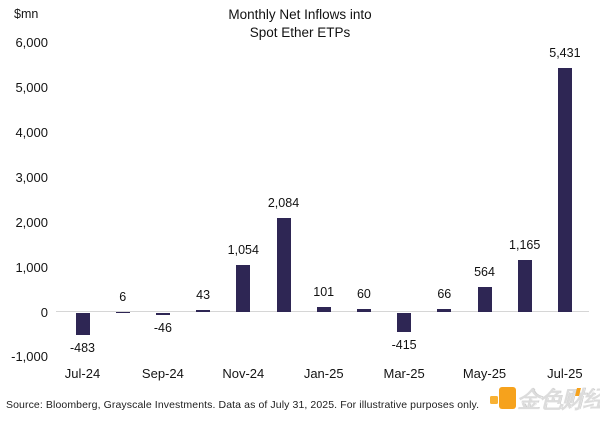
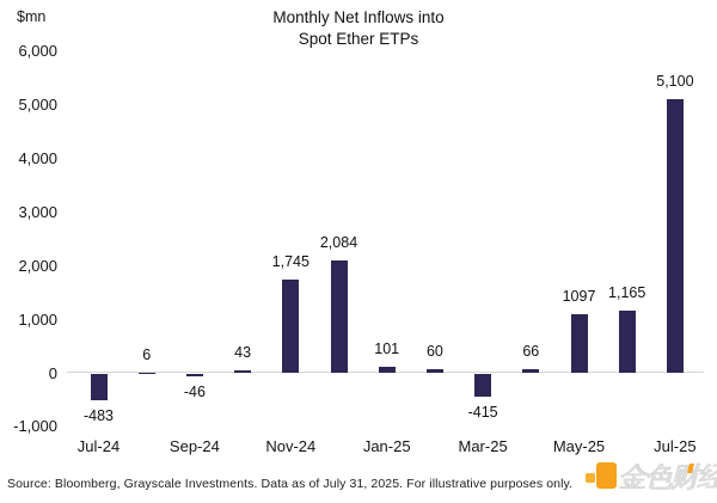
Nov-24: 1,054 -> 1,745
May-25: 564 -> 1097
Jul-25: 5,431 -> 5,100
